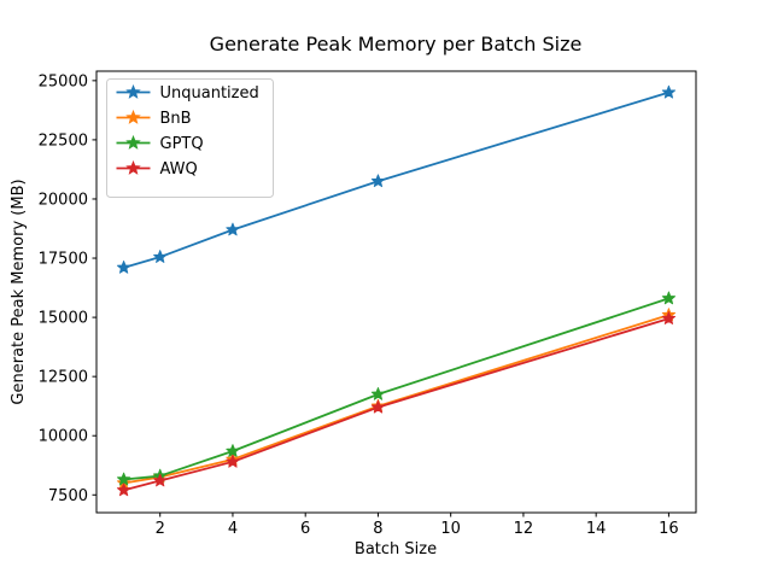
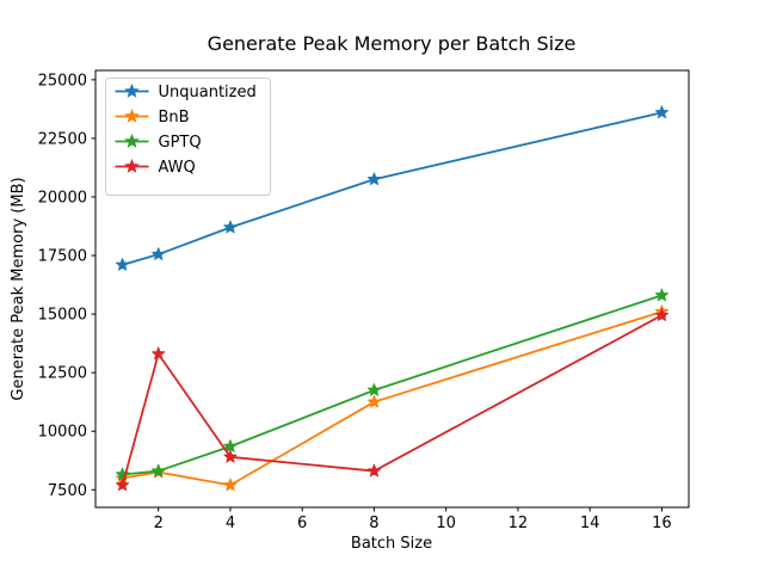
AWQ/2: 8100 -> 13300
BnB/4: 9000 -> 7700
AWQ/8: 11200 -> 8300
Unquantized/16: 24500 -> 23600
